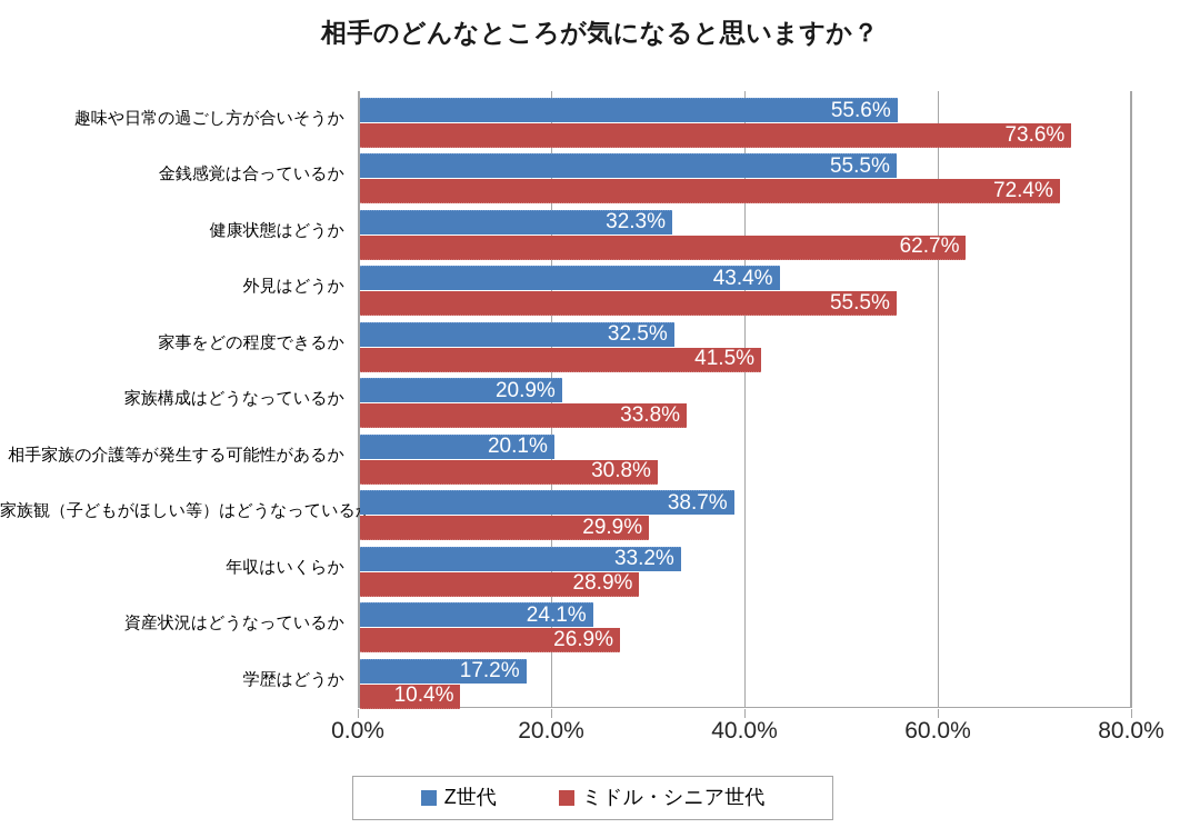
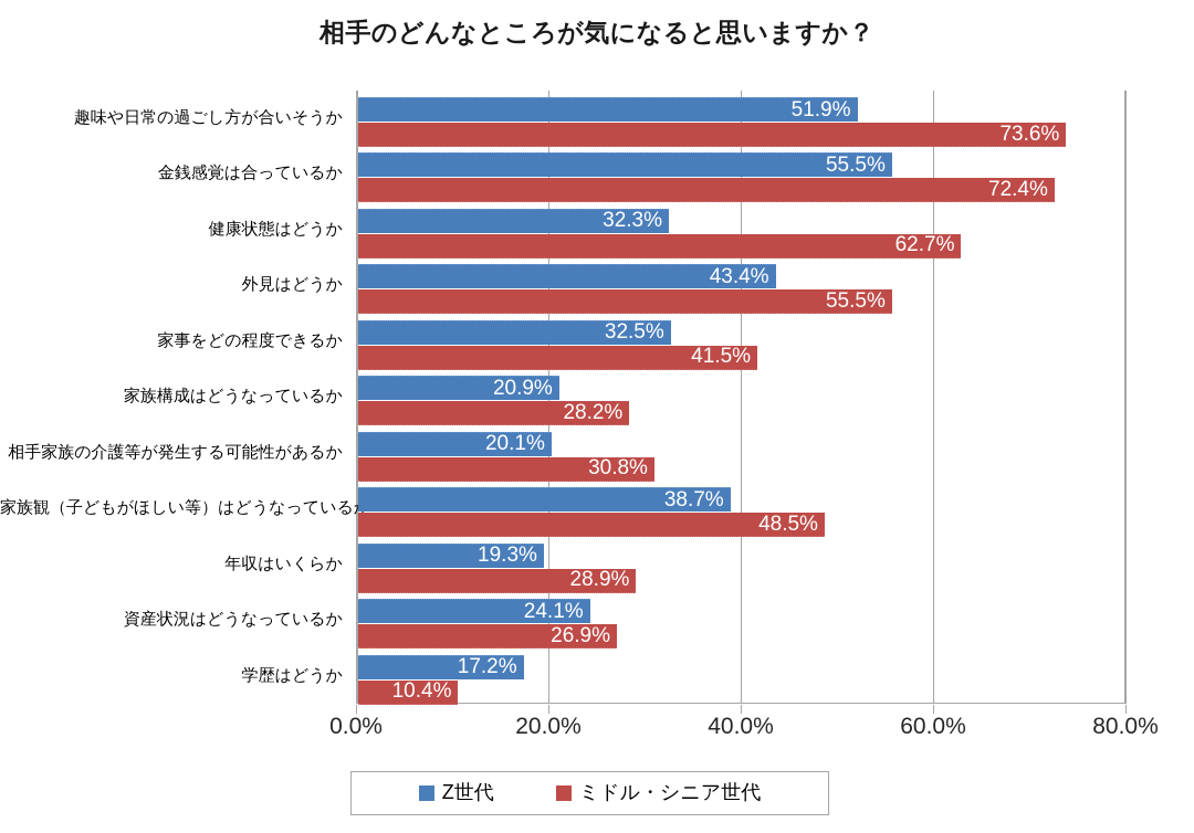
Z世代/趣味や日常の過ごし方が合いそうか: 55.6% -> 51.9%
ミドル・シニア世代/家族構成はどうなっているか: 33.8% -> 28.2%
ミドル・シニア世代/家族観（子どもがほしい等）はどうなっているか: 29.9% -> 48.5%
Z世代/年収はいくらか: 33.2% -> 19.3%
